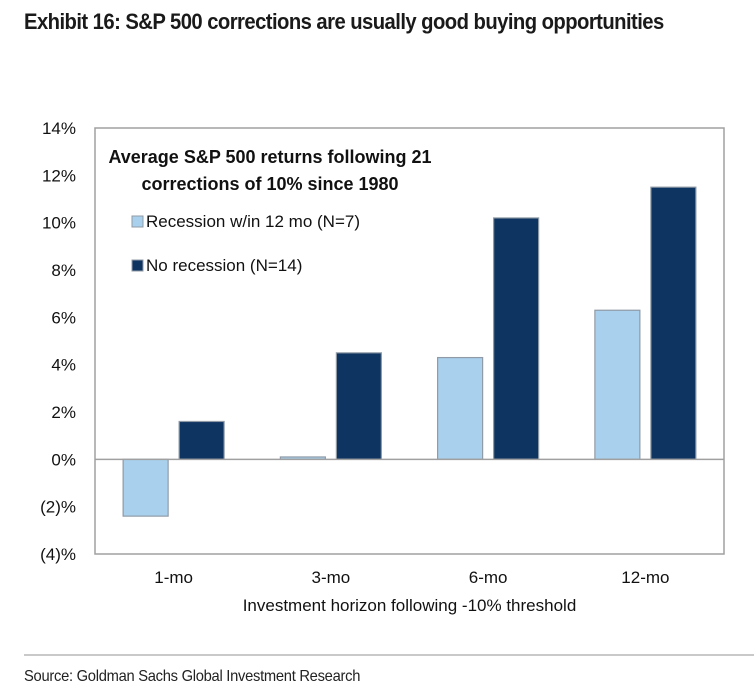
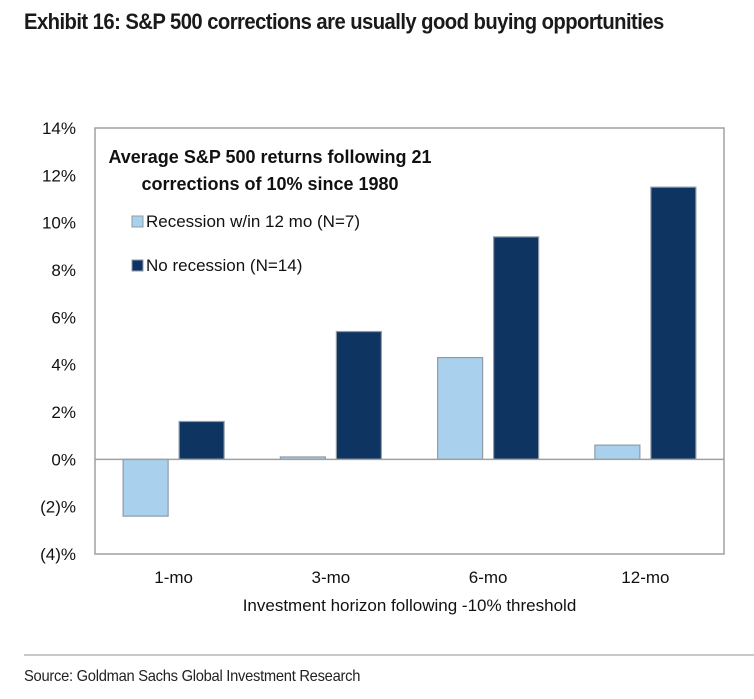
No recession (N=14)/3-mo: 4.5% -> 5.4%
No recession (N=14)/6-mo: 10.2% -> 9.4%
Recession w/in 12 mo (N=7)/12-mo: 6.3% -> 0.6%
